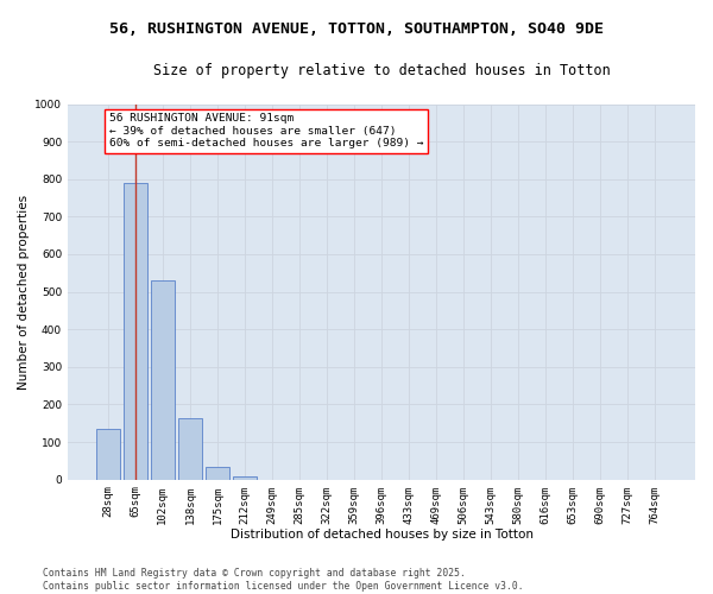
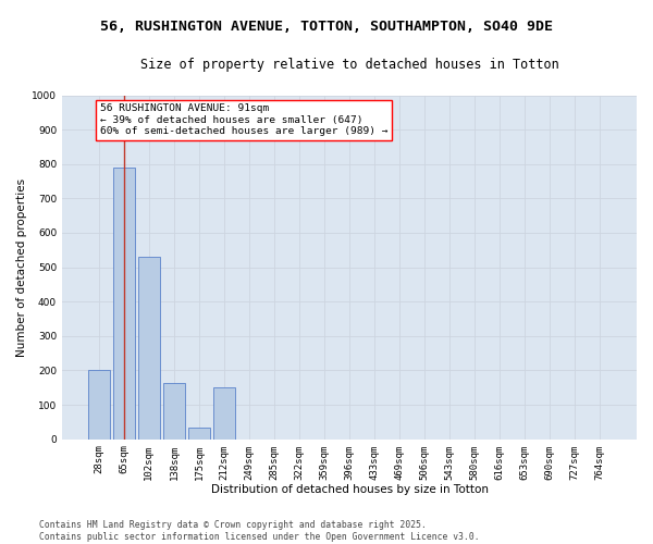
28sqm: 135 -> 200
212sqm: 10 -> 150
